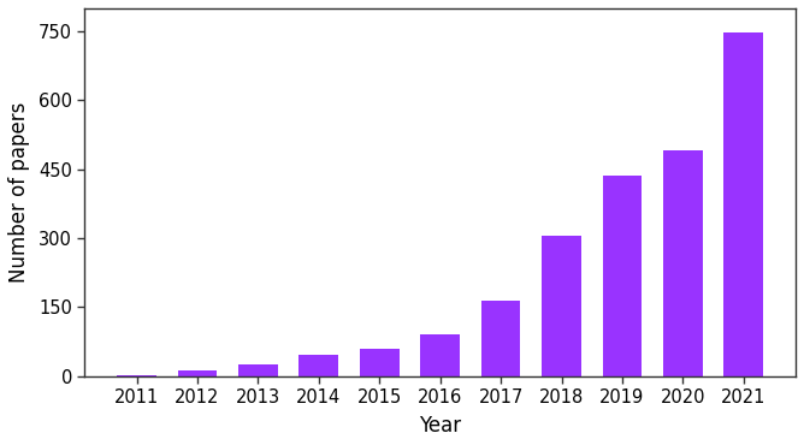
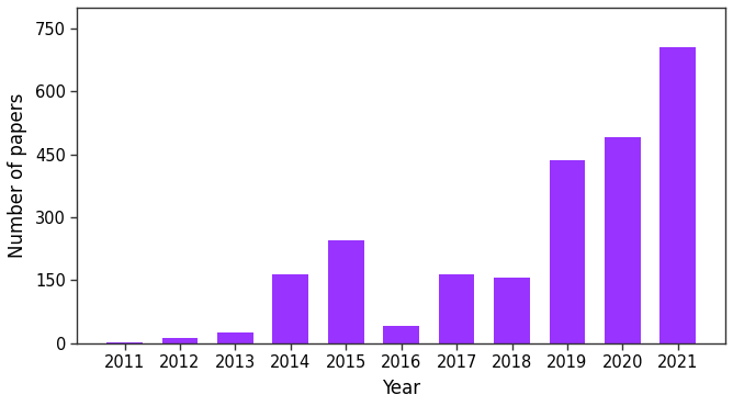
2014: 45 -> 165
2015: 60 -> 245
2016: 90 -> 40
2018: 305 -> 155
2021: 748 -> 705
